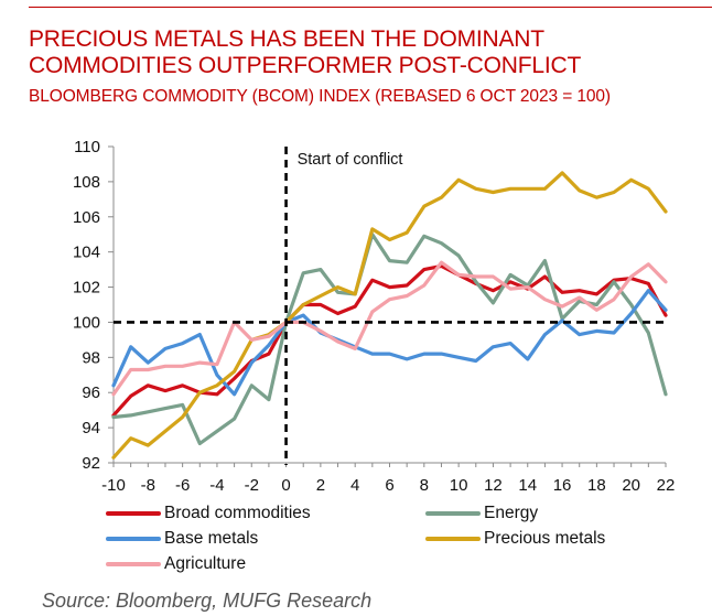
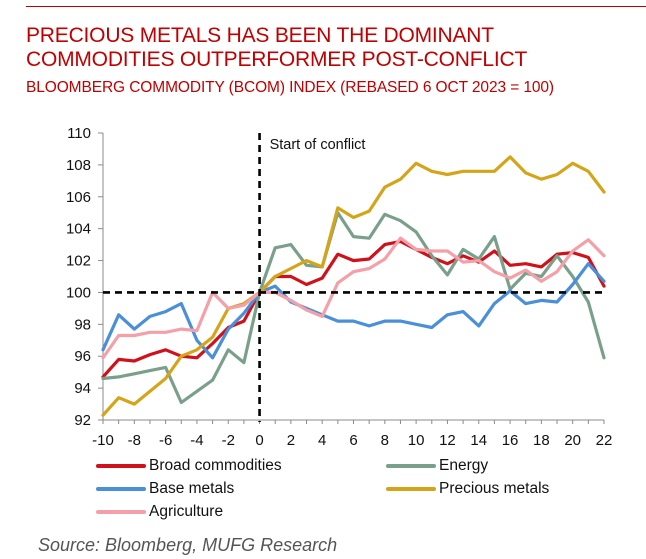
Broad commodities/-8: 96.4 -> 95.7
